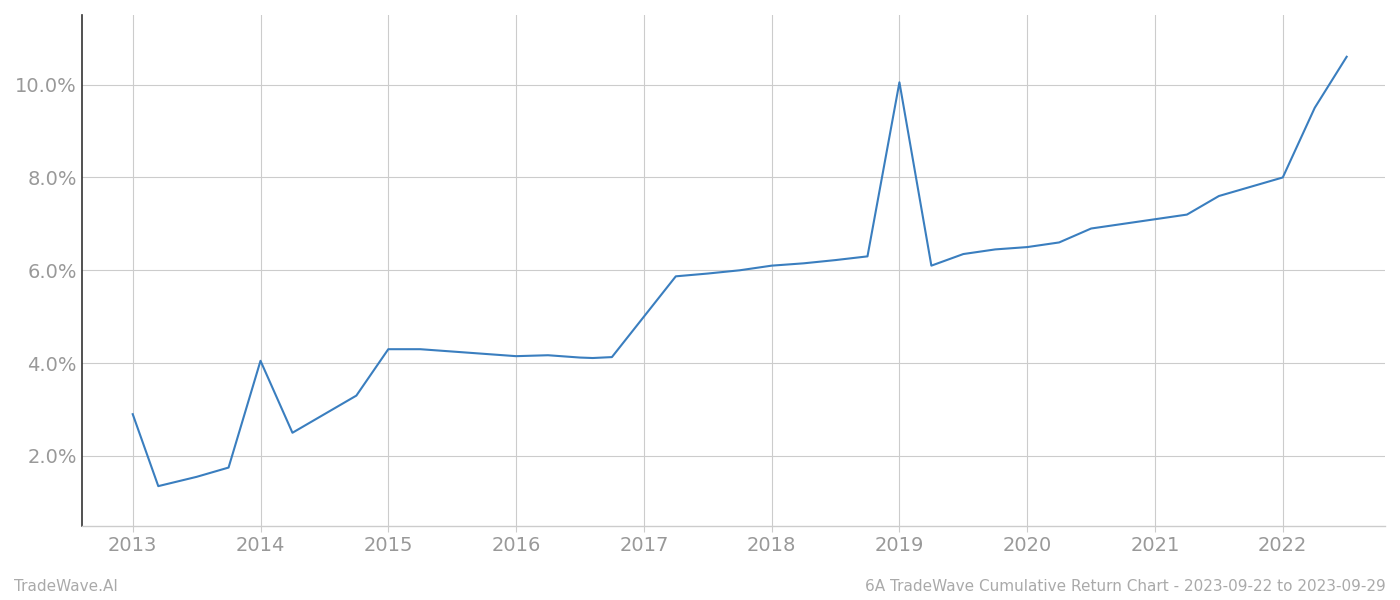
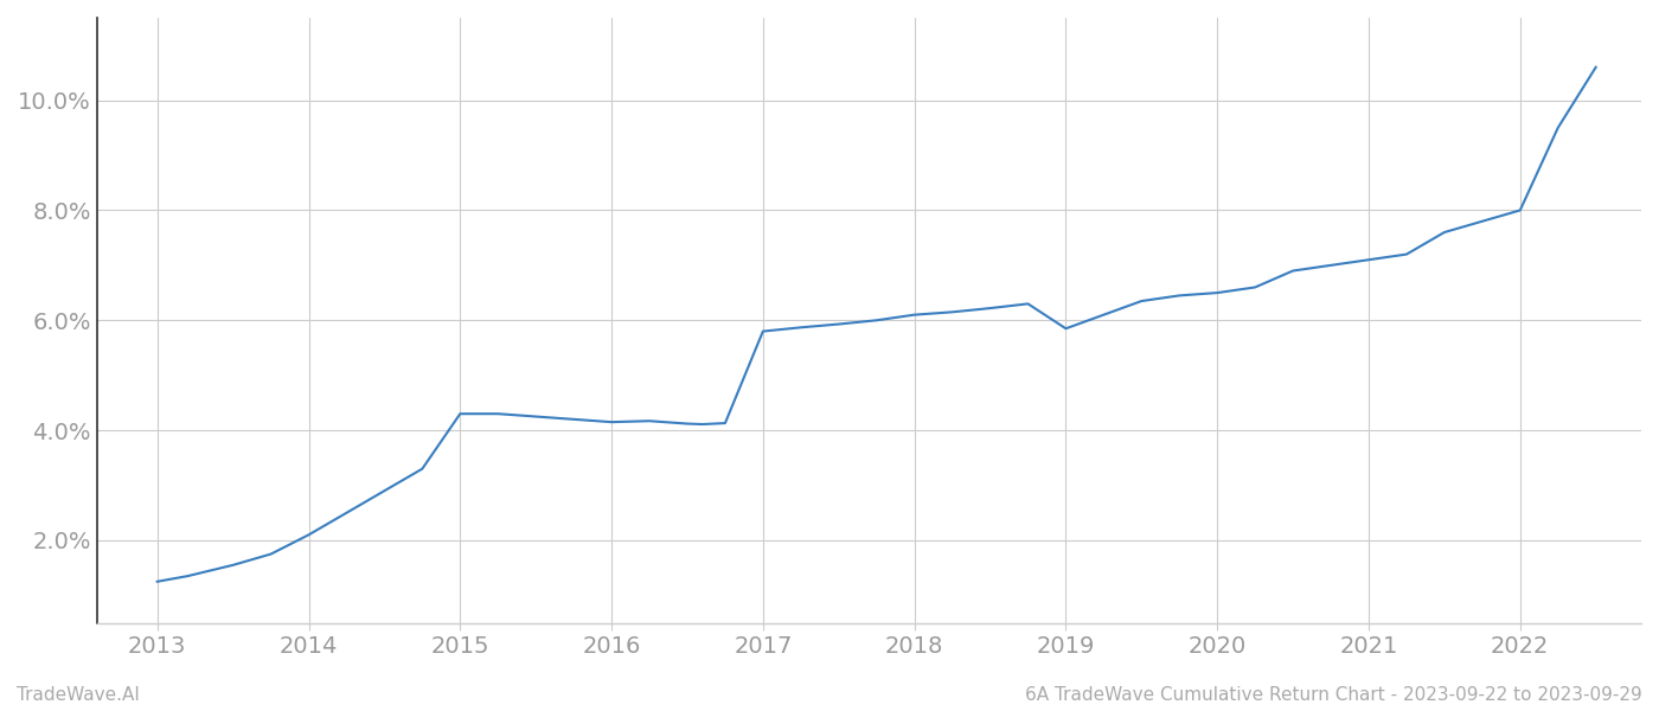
2013: 2.90% -> 1.25%
2014: 4.05% -> 2.10%
2017: 5.00% -> 5.80%
2019: 10.05% -> 5.85%
